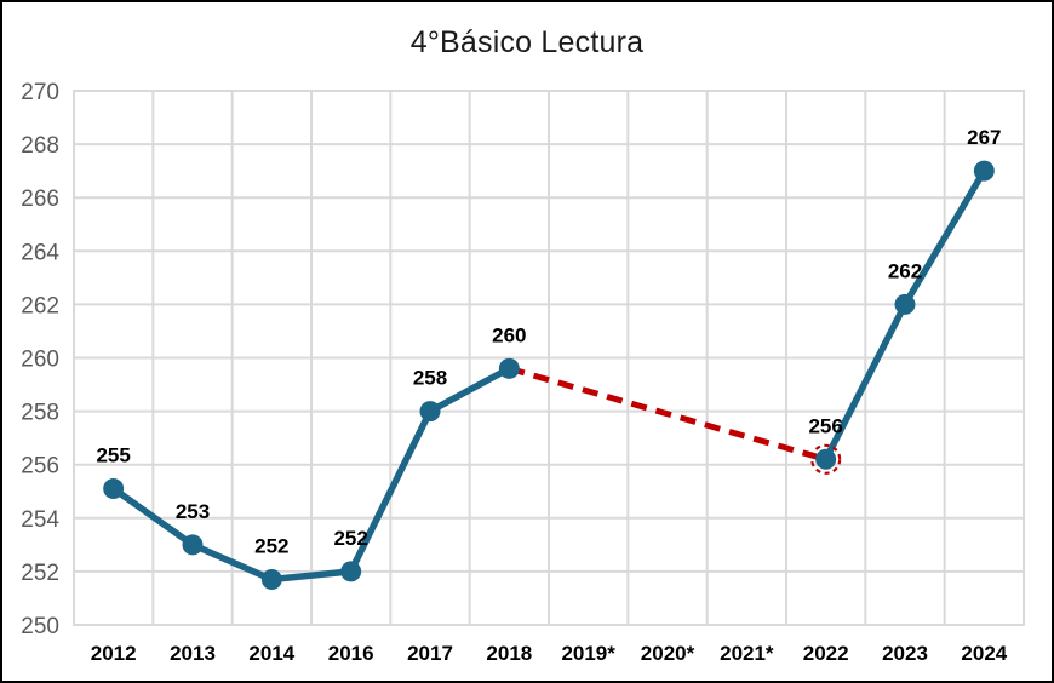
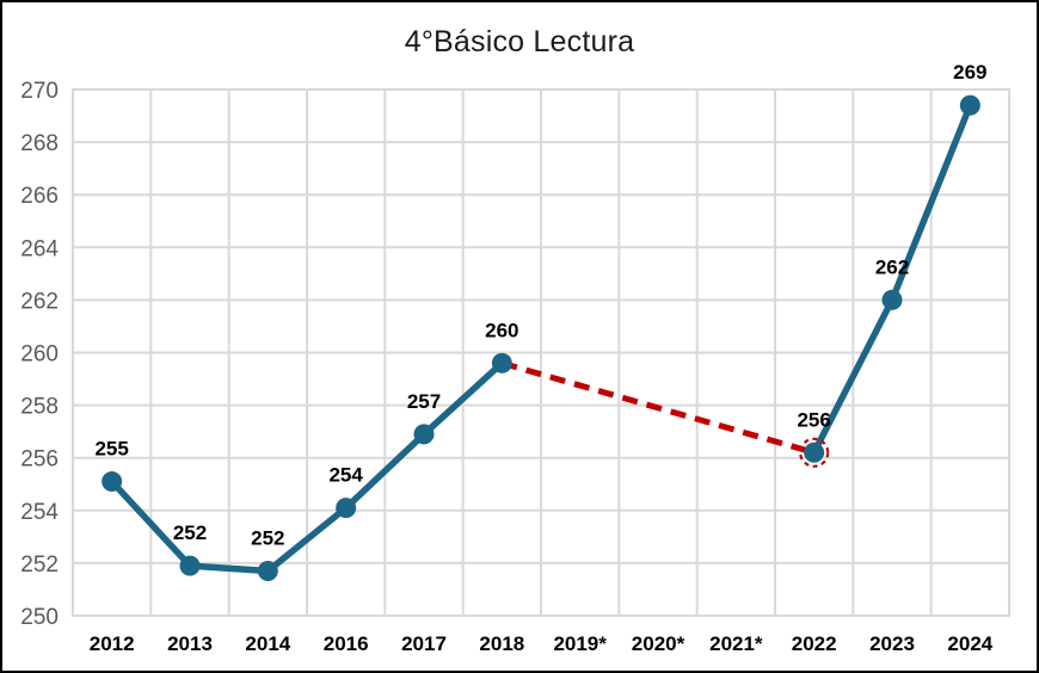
2013: 253 -> 252
2016: 252 -> 254
2017: 258 -> 257
2024: 267 -> 269
